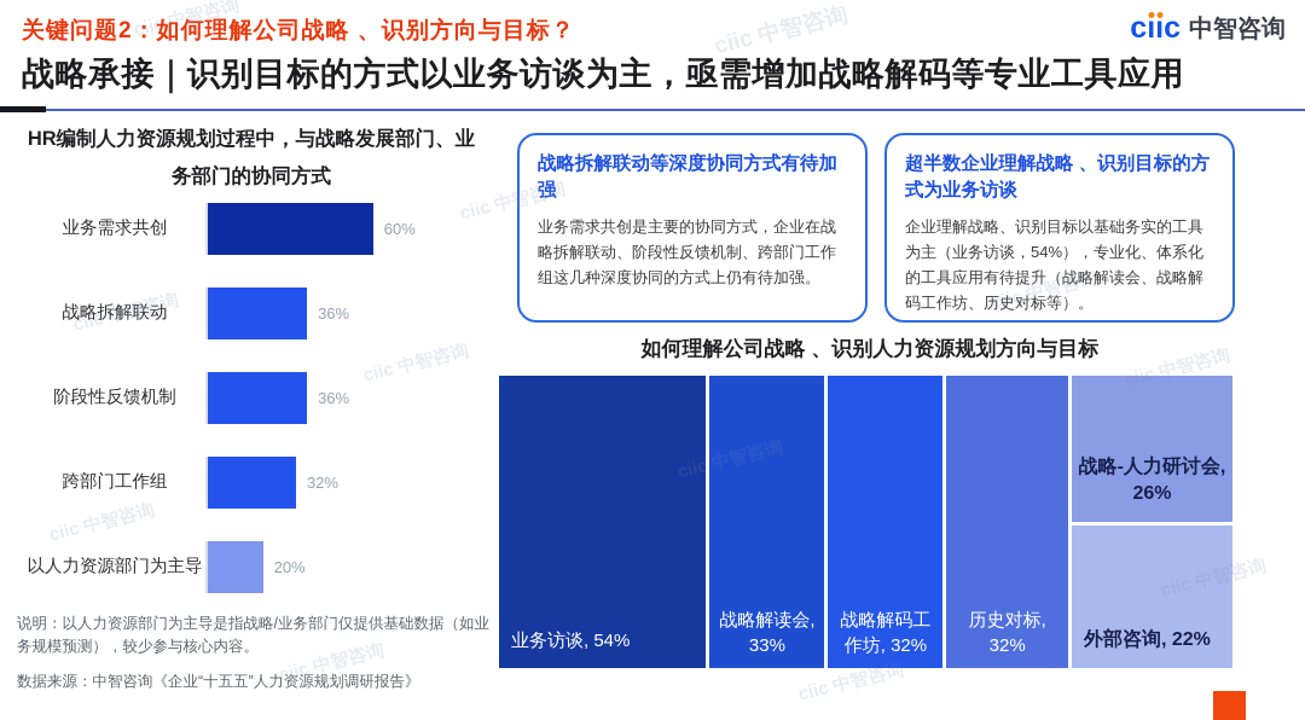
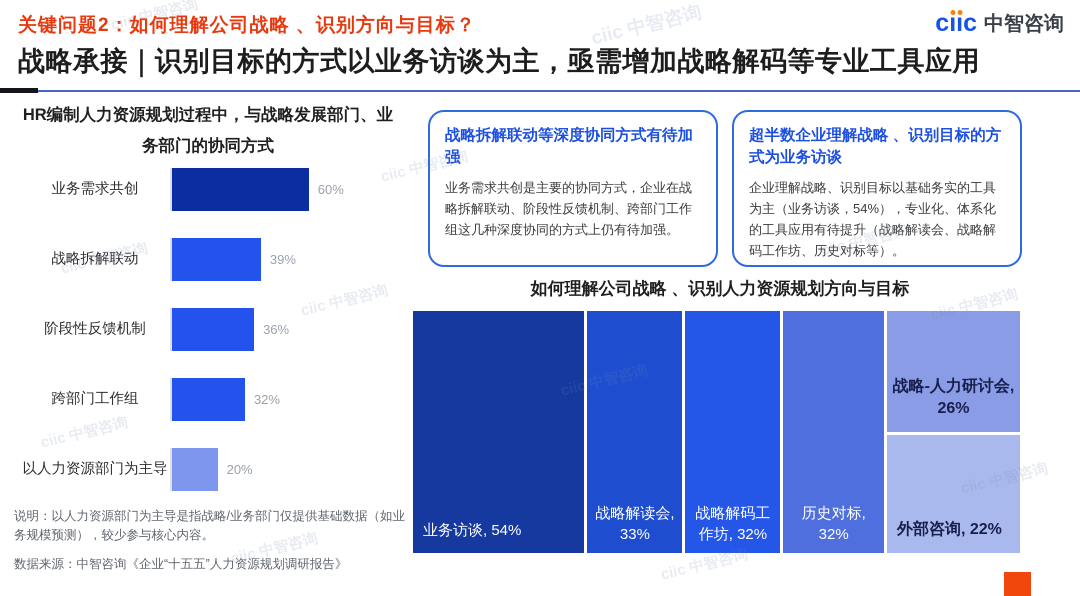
HR编制人力资源规划过程中，与战略发展部门、业务部门的协同方式/战略拆解联动: 36% -> 39%
